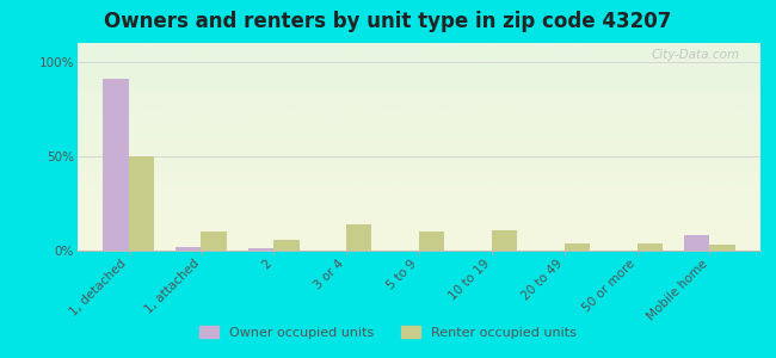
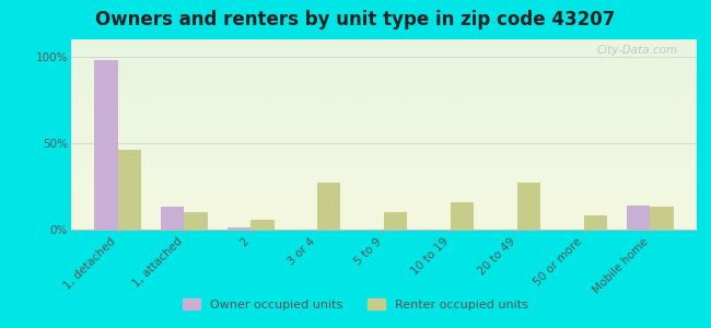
Owner occupied units/1, detached: 91% -> 98%
Renter occupied units/1, detached: 50% -> 46%
Owner occupied units/1, attached: 2% -> 13%
Renter occupied units/3 or 4: 14% -> 27%
Renter occupied units/10 to 19: 11% -> 16%
Renter occupied units/20 to 49: 4% -> 27%
Renter occupied units/50 or more: 4% -> 8%
Owner occupied units/Mobile home: 8% -> 14%
Renter occupied units/Mobile home: 3% -> 13%
